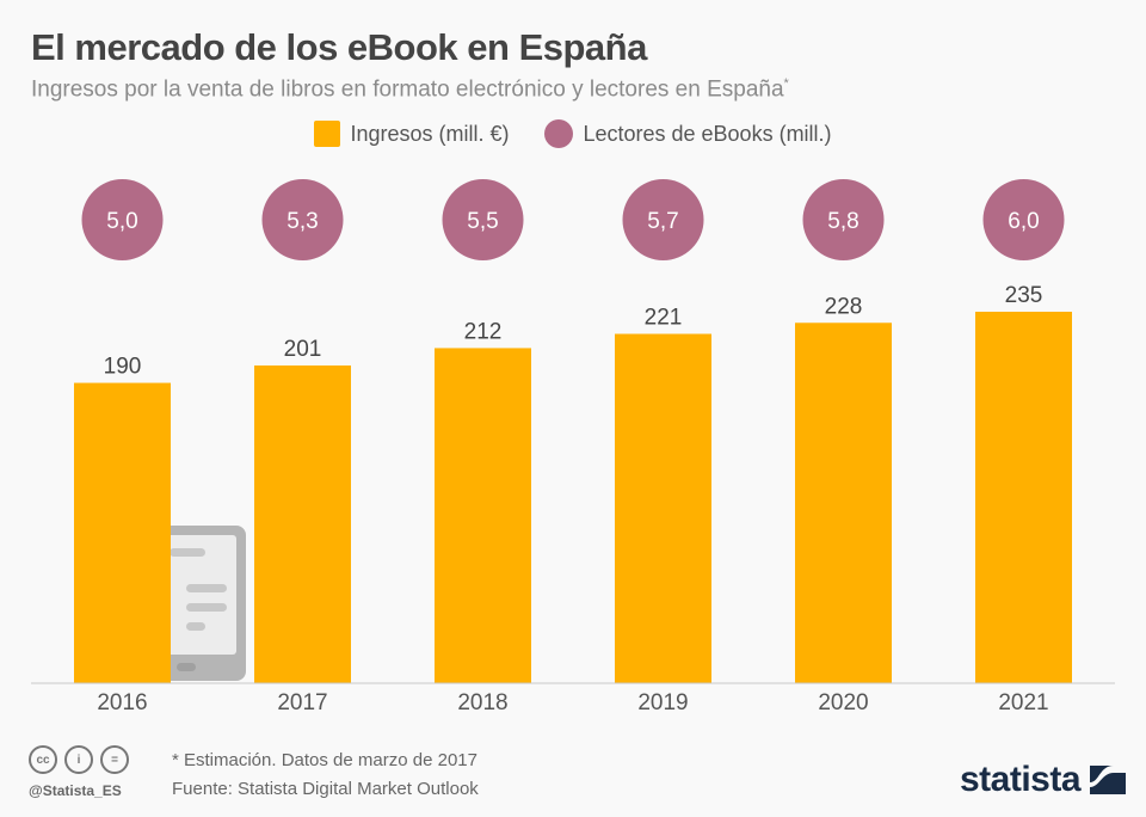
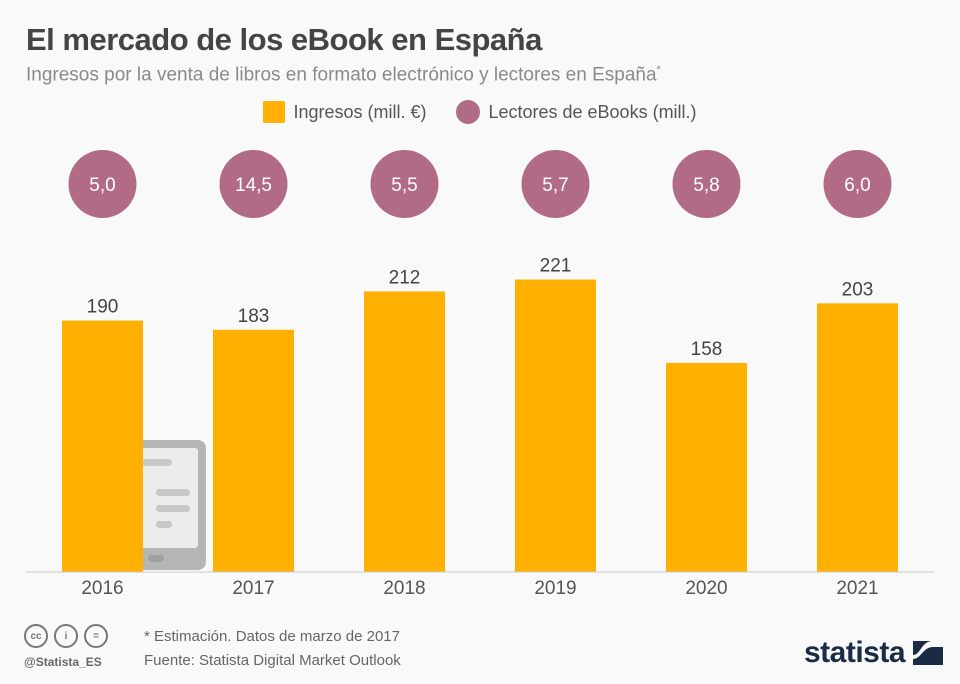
Ingresos (mill. €)/2017: 201 -> 183
Lectores de eBooks (mill.)/2017: 5,3 -> 14,5
Ingresos (mill. €)/2020: 228 -> 158
Ingresos (mill. €)/2021: 235 -> 203
